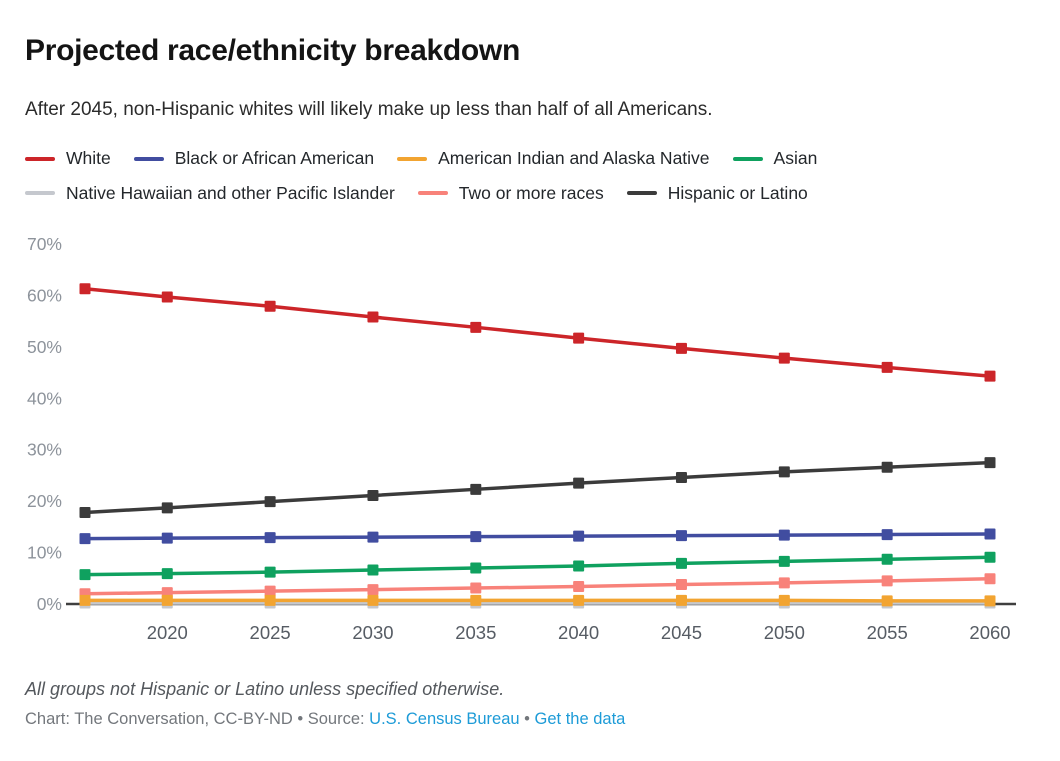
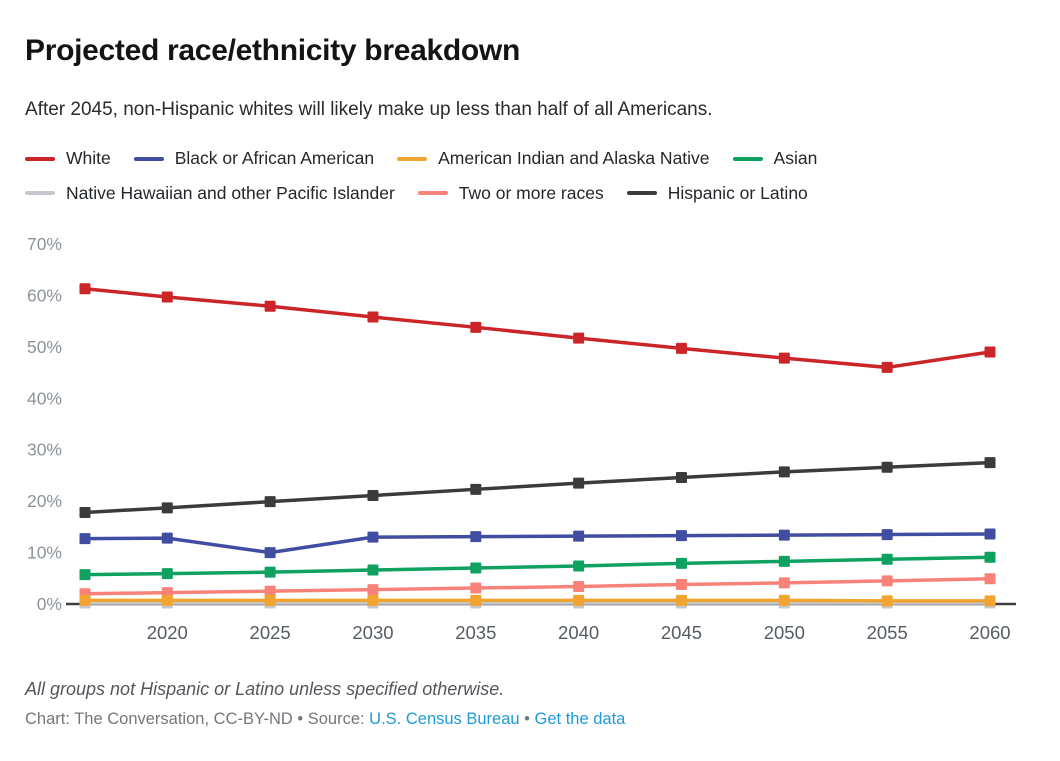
Black or African American/2025: 13% -> 10%
White/2060: 44% -> 49%
